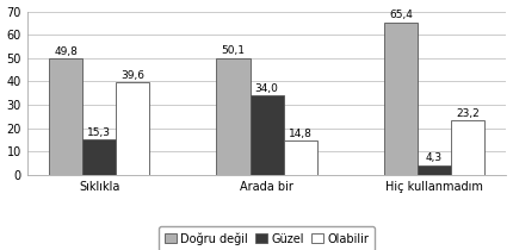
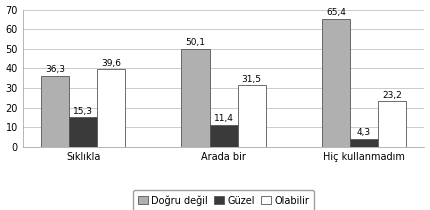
Doğru değil/Sıklıkla: 49,8 -> 36,3
Güzel/Arada bir: 34,0 -> 11,4
Olabilir/Arada bir: 14,8 -> 31,5
